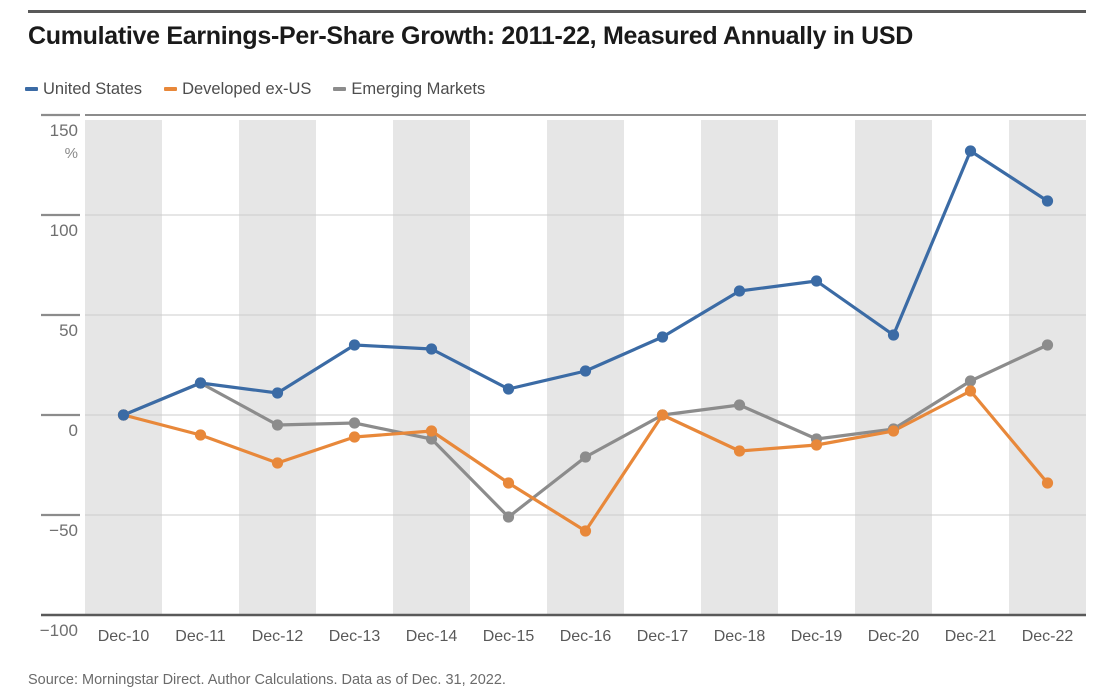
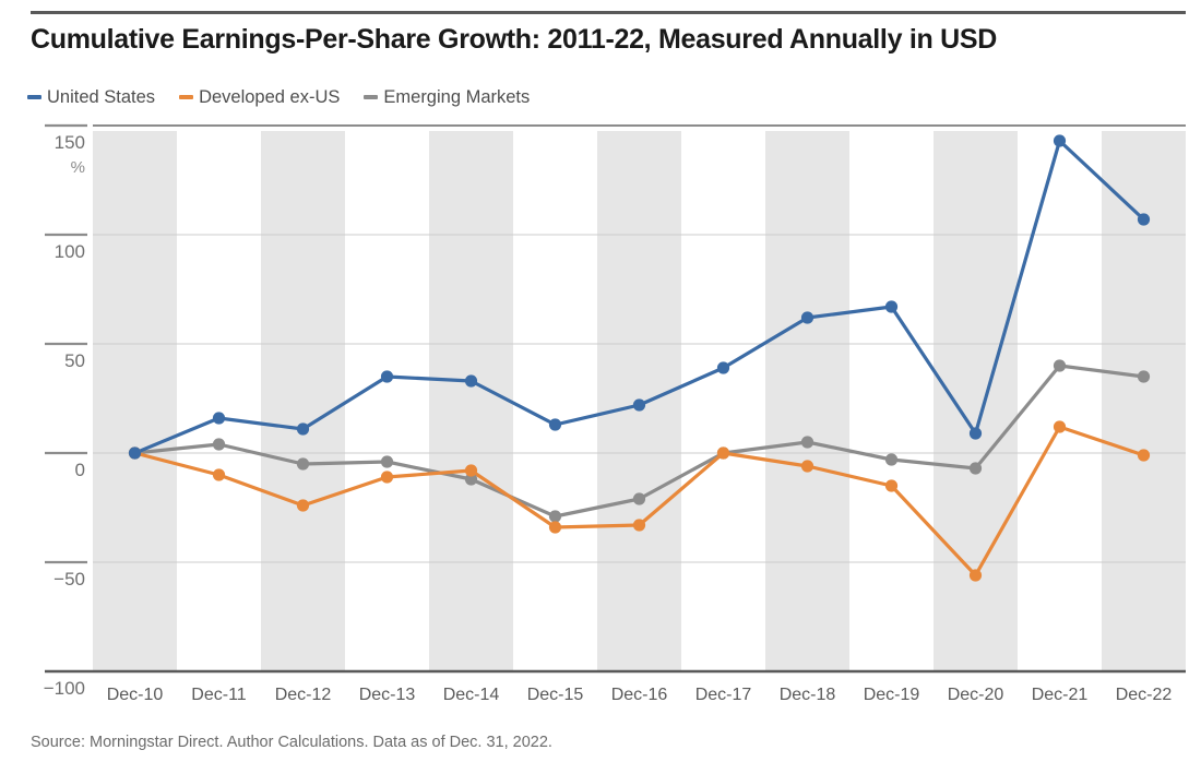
Emerging Markets/Dec-11: 16 -> 4
Emerging Markets/Dec-15: -51 -> -29
Developed ex-US/Dec-16: -58 -> -33
Developed ex-US/Dec-18: -18 -> -6
Emerging Markets/Dec-19: -12 -> -3
United States/Dec-20: 40 -> 9
Developed ex-US/Dec-20: -8 -> -56
United States/Dec-21: 132 -> 143
Emerging Markets/Dec-21: 17 -> 40
Developed ex-US/Dec-22: -34 -> -1
